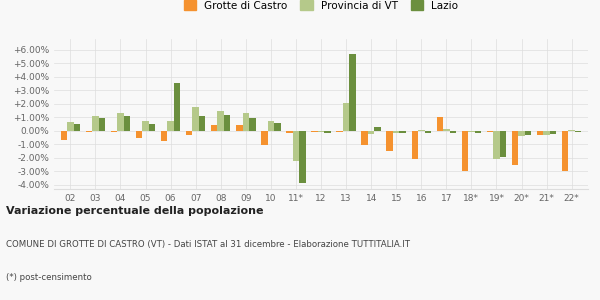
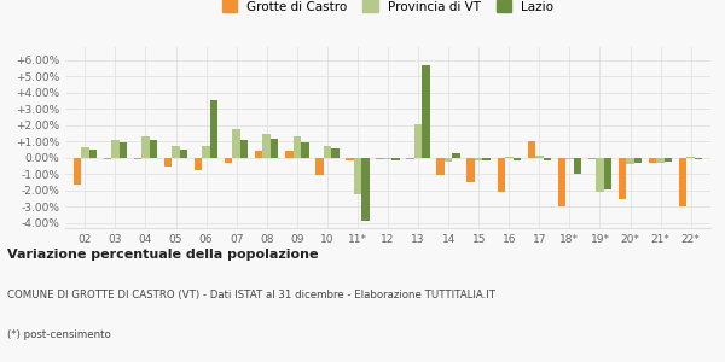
Grotte di Castro/02: -0.7% -> -1.6%
Lazio/18*: -0.2% -> -1.0%
